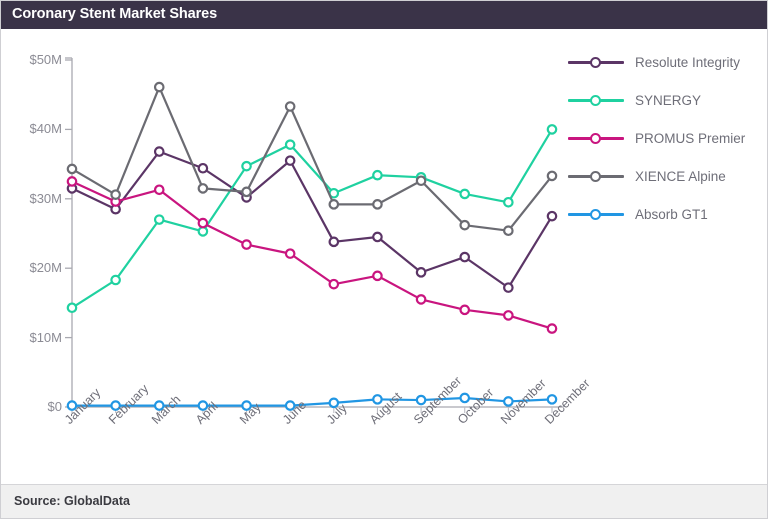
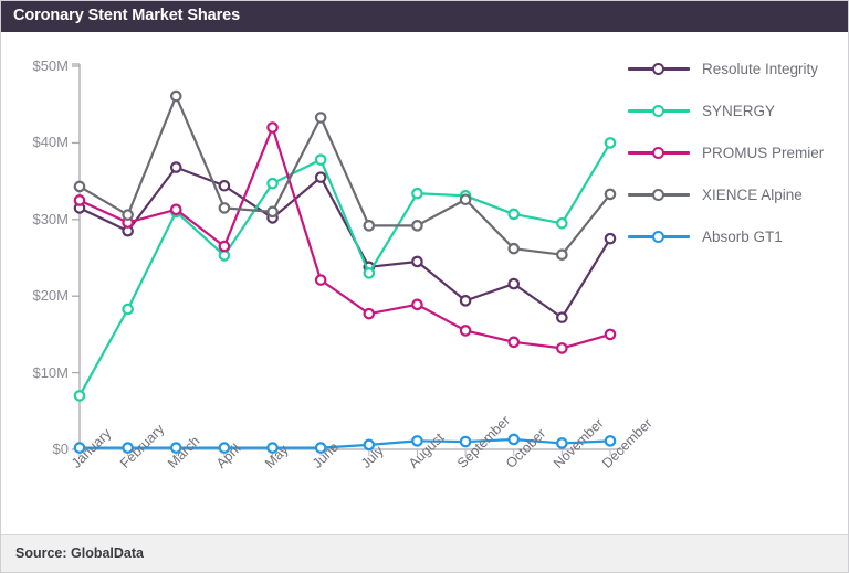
SYNERGY/January: $14M -> $7M
SYNERGY/March: $27M -> $31M
PROMUS Premier/May: $23M -> $42M
SYNERGY/July: $31M -> $23M
PROMUS Premier/December: $11M -> $15M
